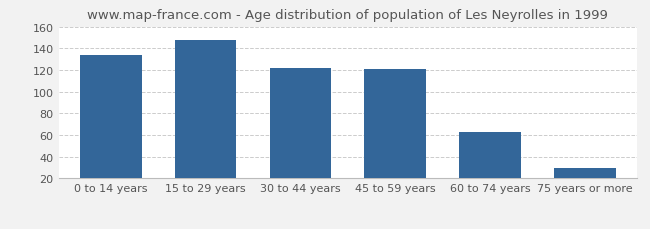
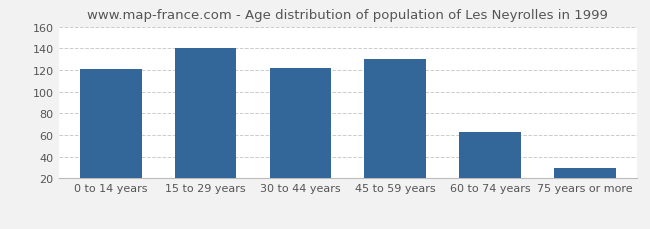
0 to 14 years: 134 -> 121
15 to 29 years: 148 -> 140
45 to 59 years: 121 -> 130
